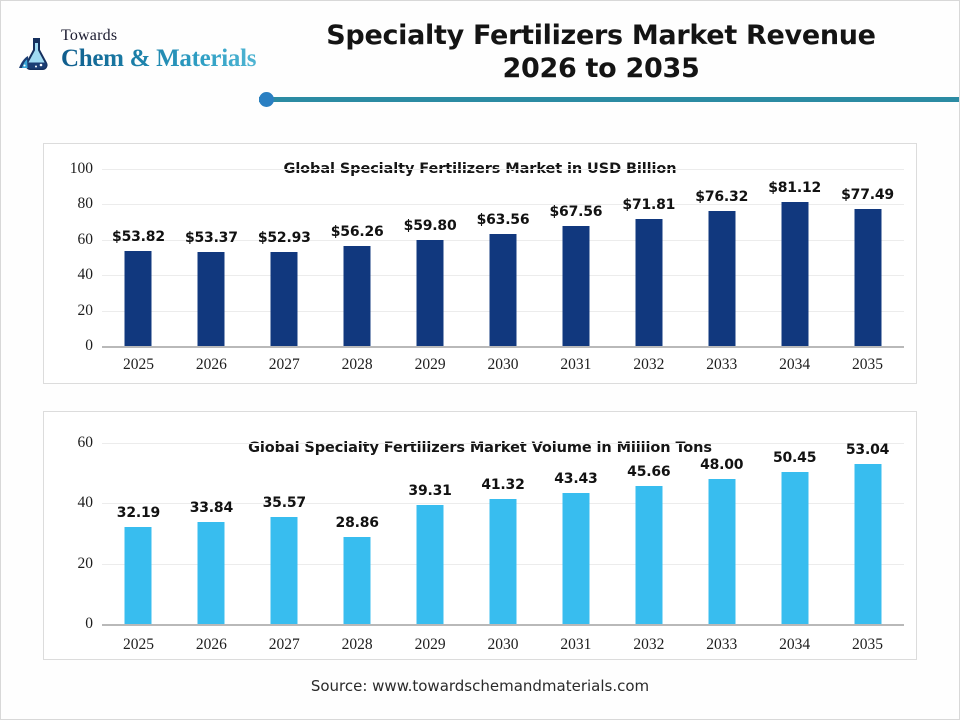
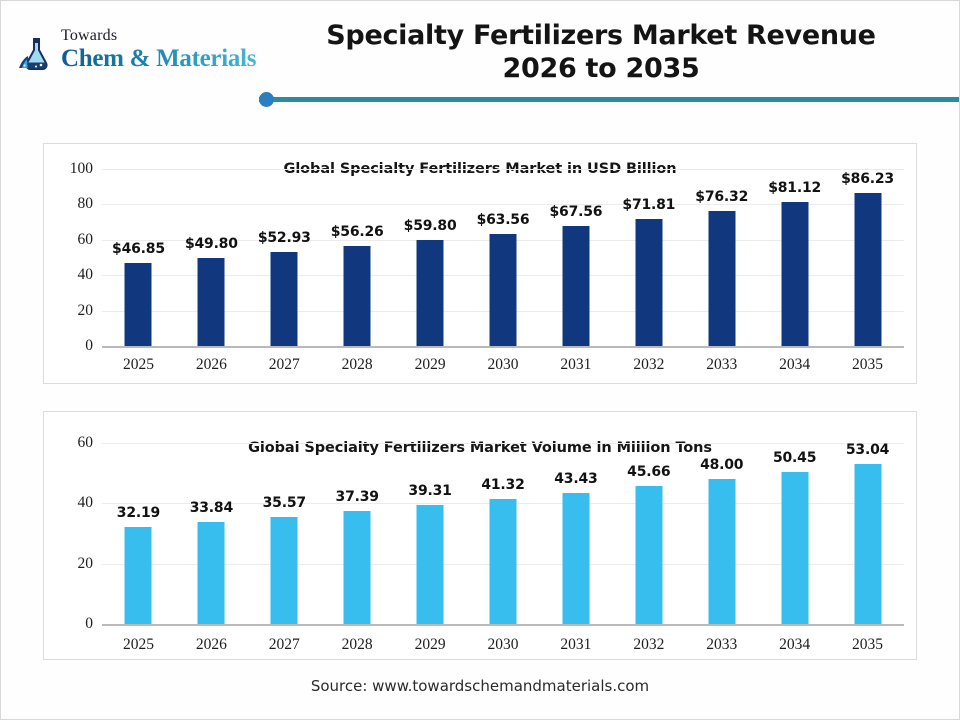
Global Specialty Fertilizers Market in USD Billion/2025: $53.82 -> $46.85
Global Specialty Fertilizers Market in USD Billion/2026: $53.37 -> $49.80
Global Specialty Fertilizers Market in USD Billion/2035: $77.49 -> $86.23
Global Specialty Fertilizers Market Volume in Million Tons/2028: 28.86 -> 37.39
